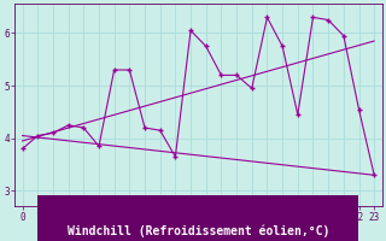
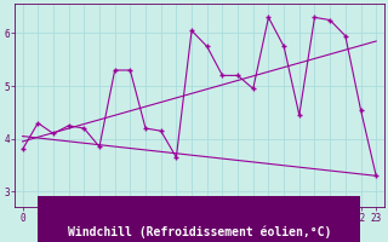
1: 4.05 -> 4.30
